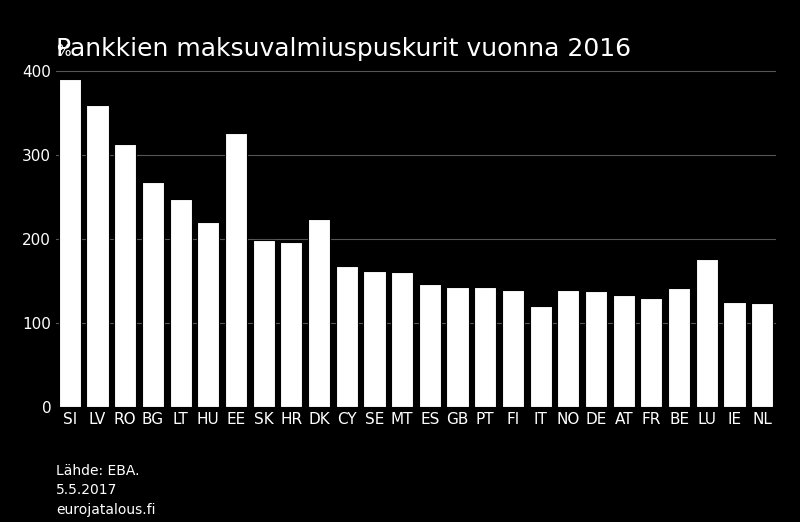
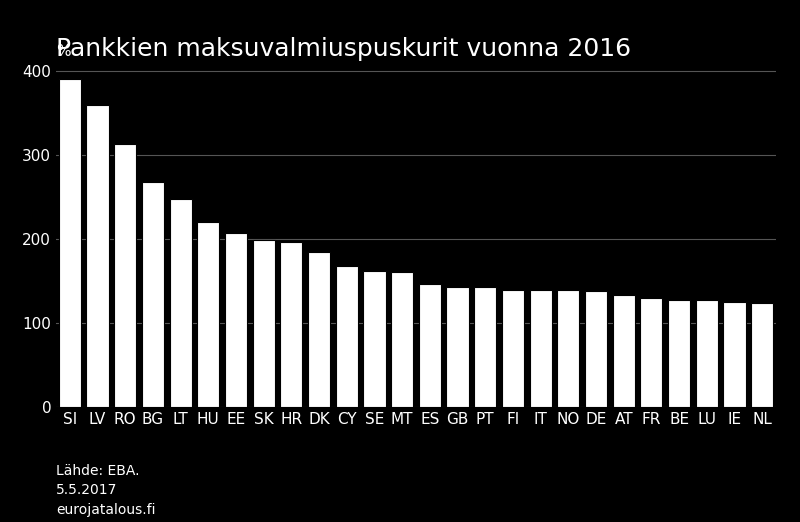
EE: 326 -> 207
DK: 224 -> 185
IT: 120 -> 140
BE: 142 -> 128
LU: 176 -> 127
